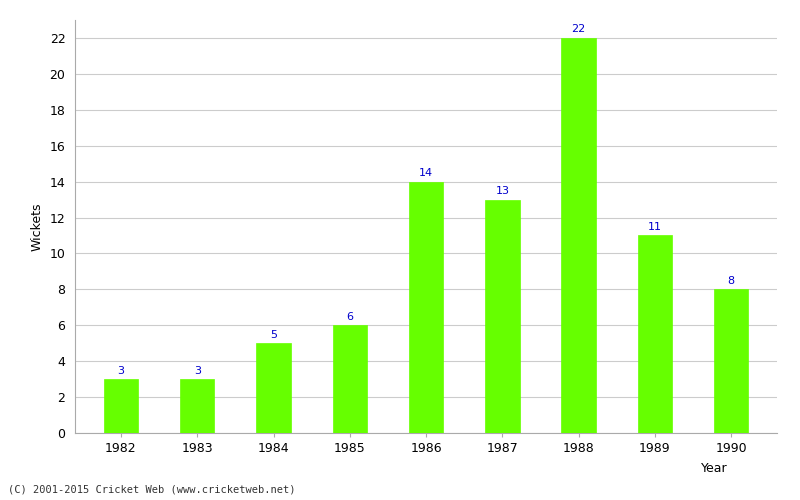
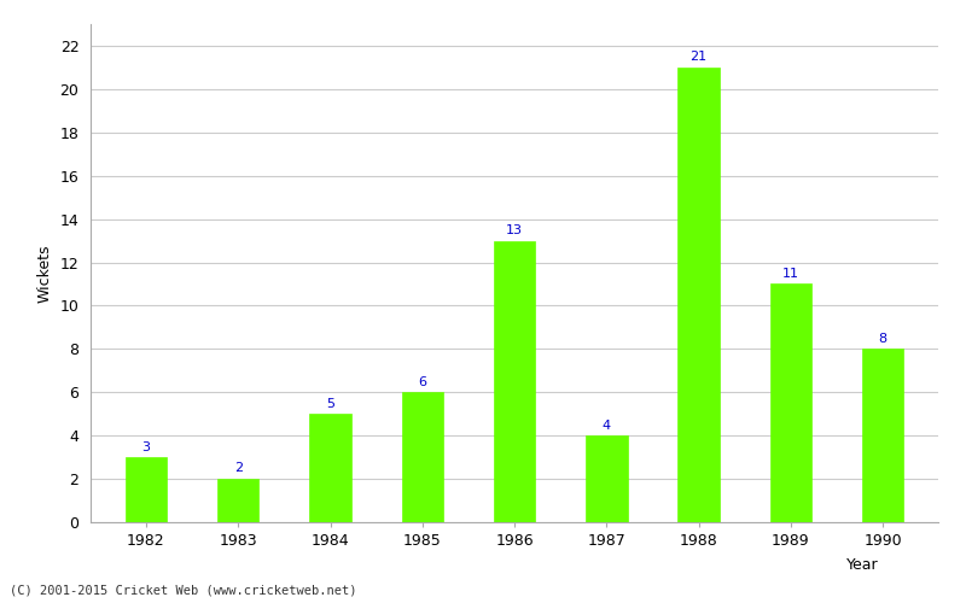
1983: 3 -> 2
1986: 14 -> 13
1987: 13 -> 4
1988: 22 -> 21
